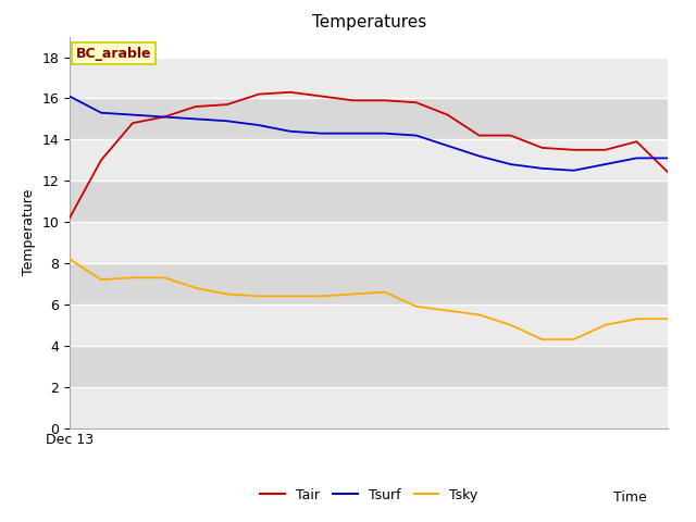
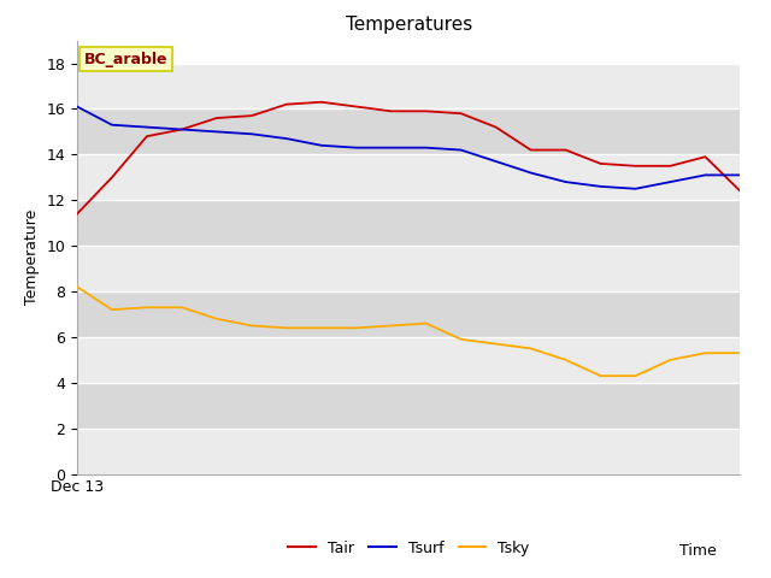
Tair/Dec 13: 10.2 -> 11.4
